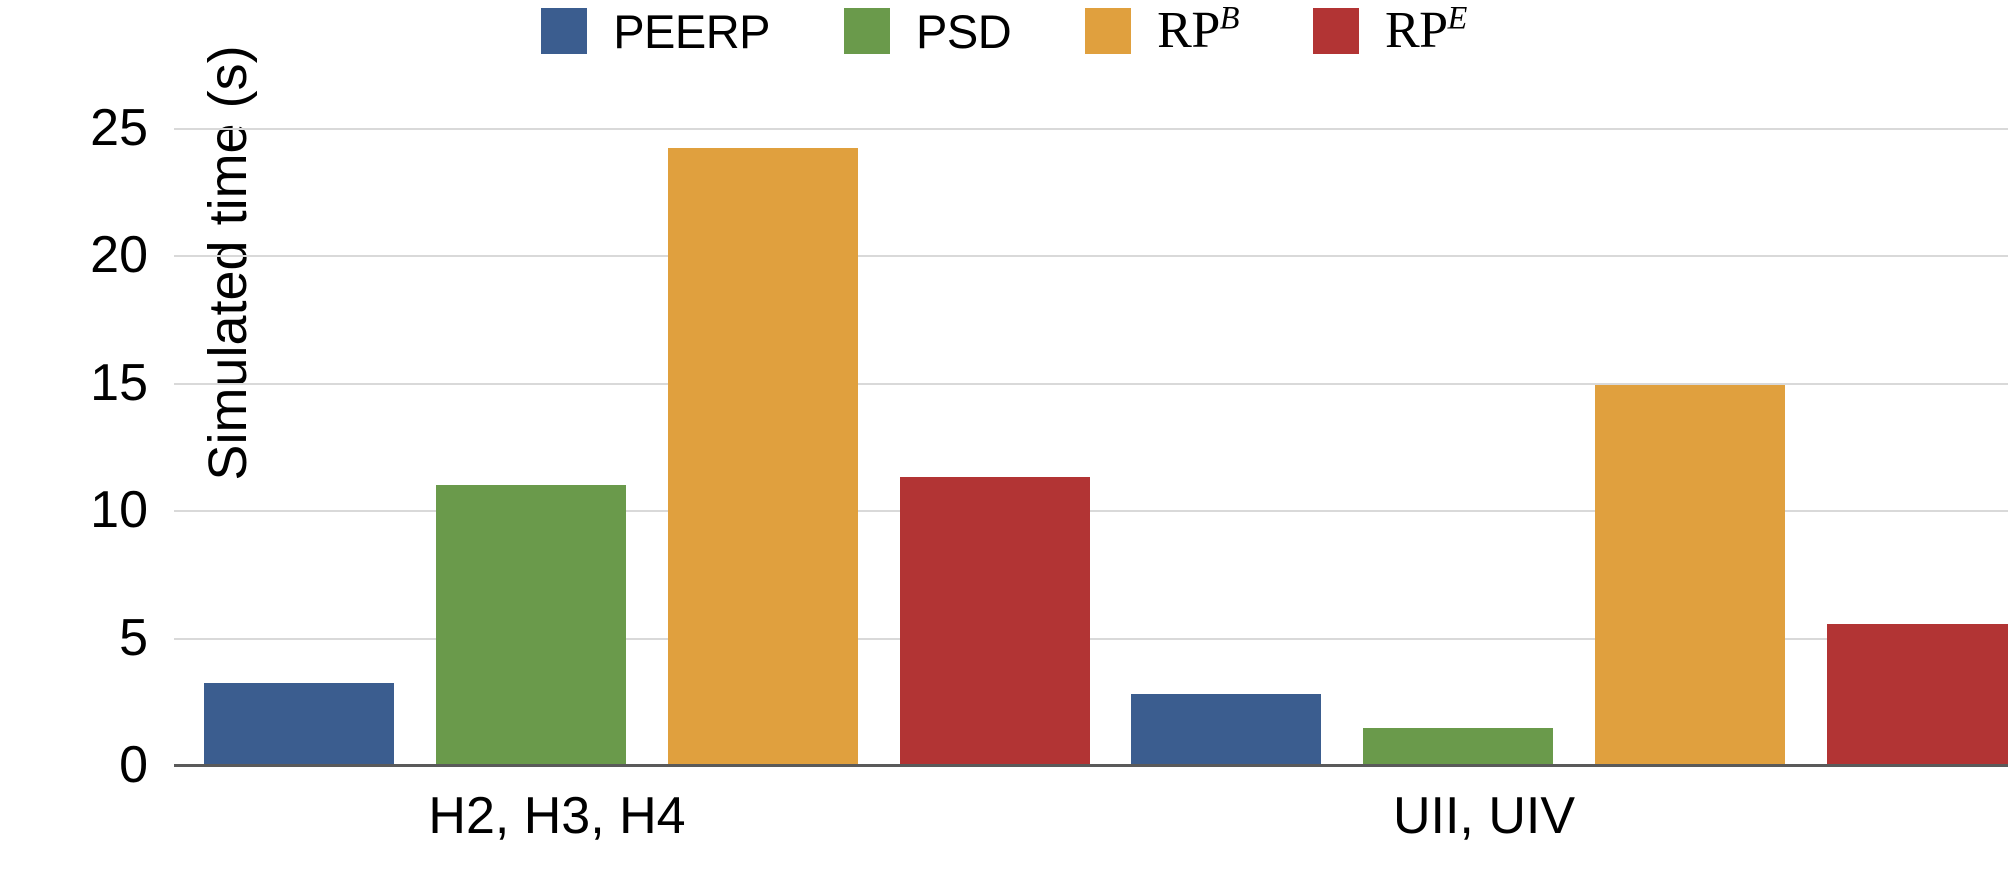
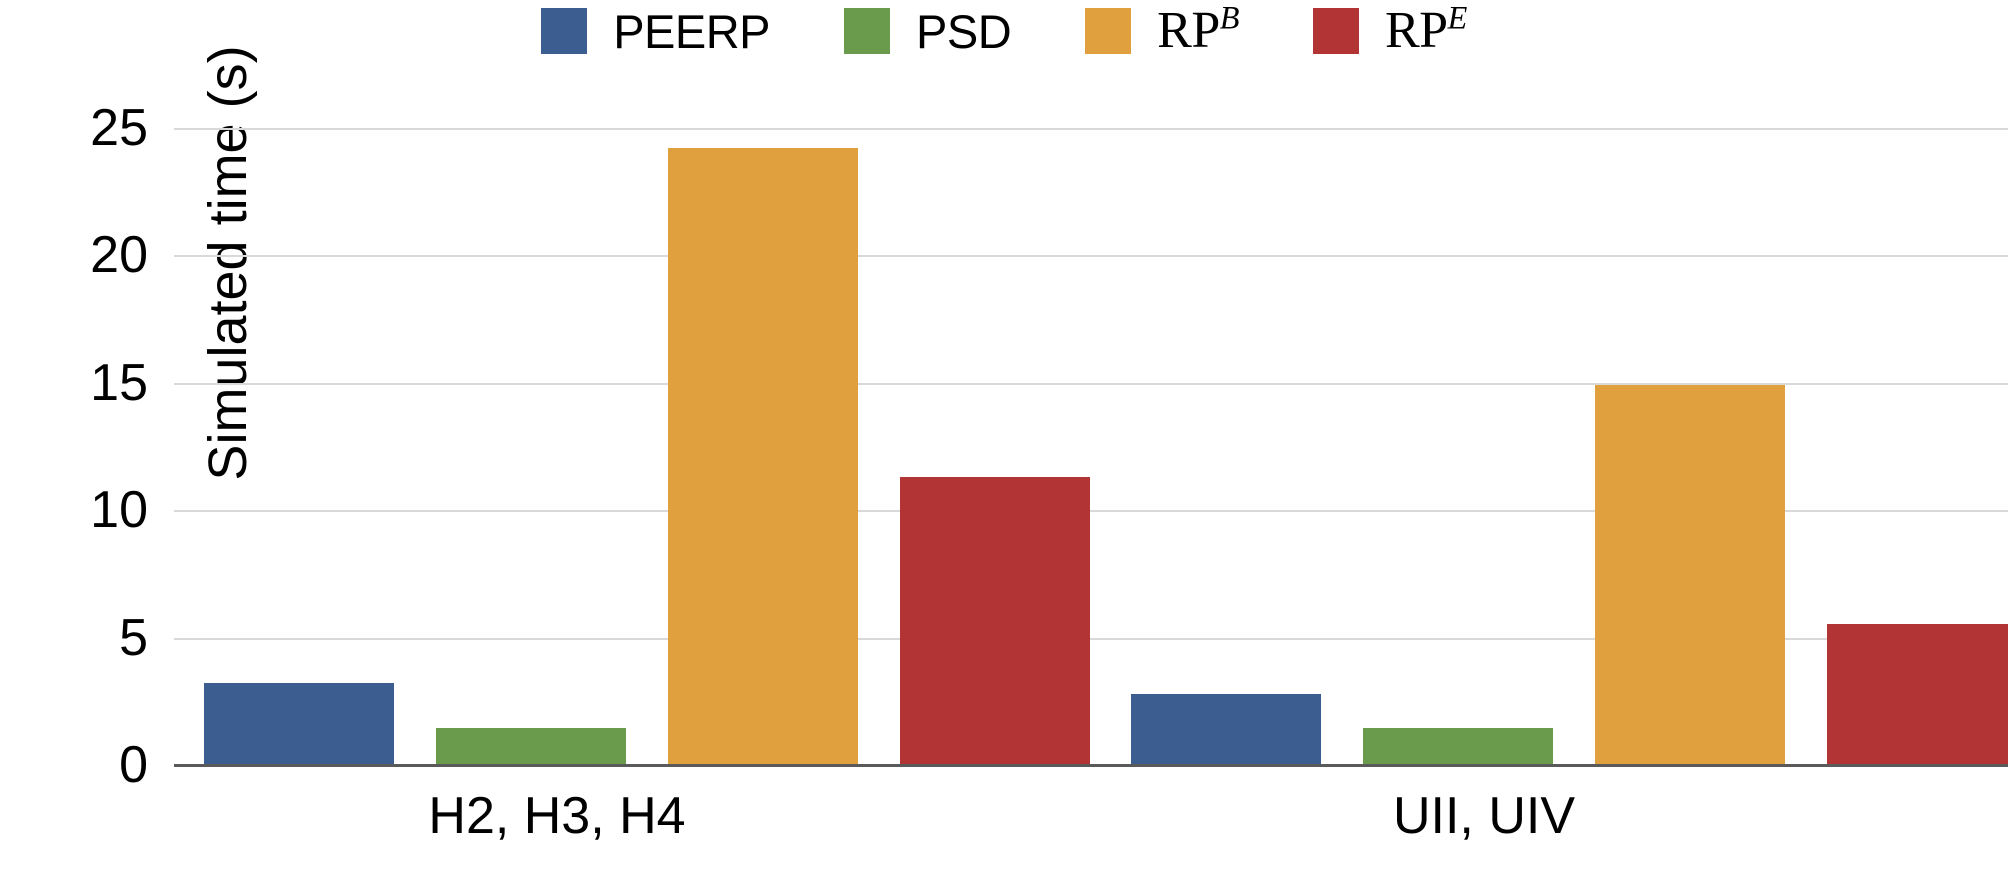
PSD/H2, H3, H4: 11.0 -> 1.4
